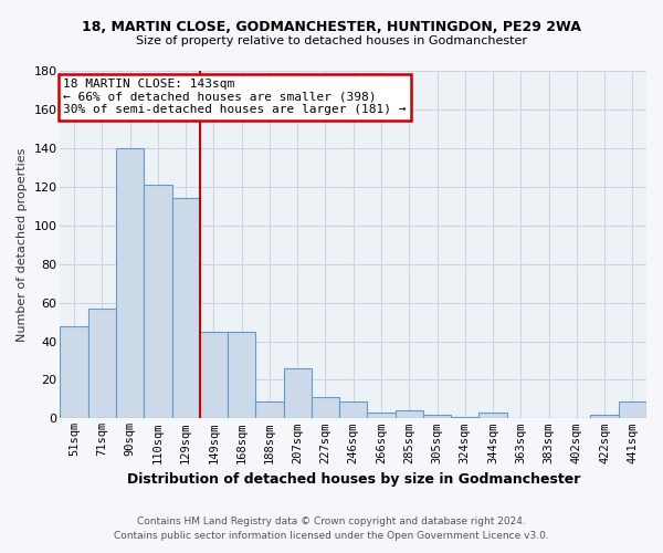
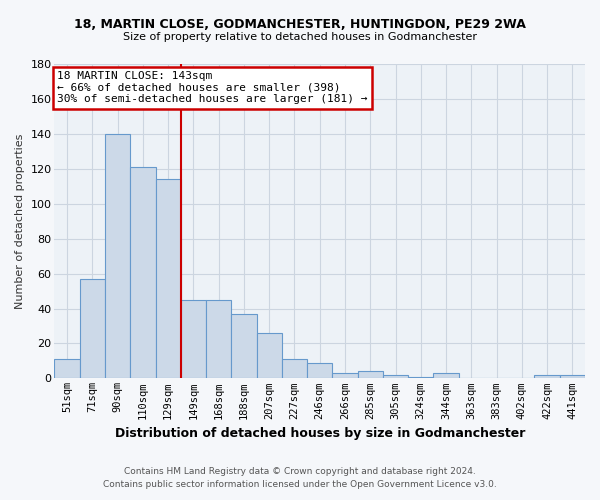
51sqm: 48 -> 11
188sqm: 9 -> 37
441sqm: 9 -> 2
